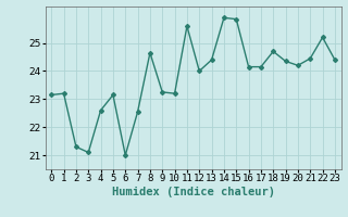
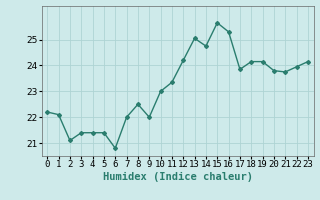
0: 23.15 -> 22.20
1: 23.20 -> 22.10
2: 21.30 -> 21.10
3: 21.10 -> 21.40
4: 22.60 -> 21.40
5: 23.15 -> 21.40
6: 21.00 -> 20.80
7: 22.55 -> 22.00
8: 24.65 -> 22.50
9: 23.25 -> 22.00
10: 23.20 -> 23.00
11: 25.60 -> 23.35
12: 24.00 -> 24.20
13: 24.40 -> 25.05
14: 25.90 -> 24.75
15: 25.85 -> 25.65
16: 24.15 -> 25.30
17: 24.15 -> 23.85
18: 24.70 -> 24.15
19: 24.35 -> 24.15
20: 24.20 -> 23.80
21: 24.45 -> 23.75
22: 25.20 -> 23.95
23: 24.40 -> 24.15
